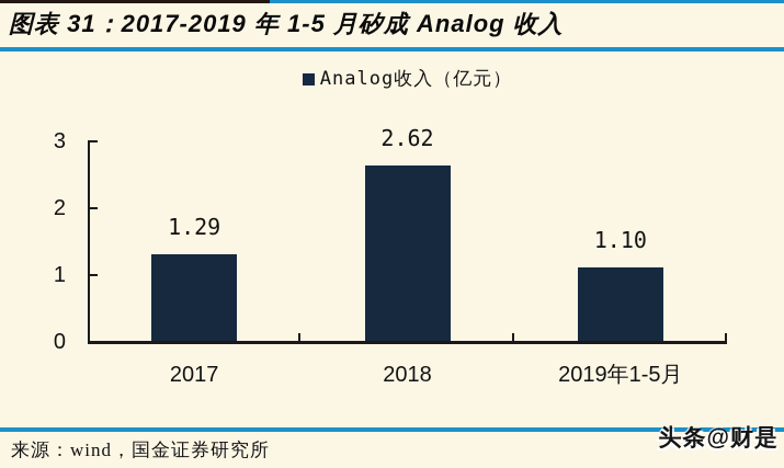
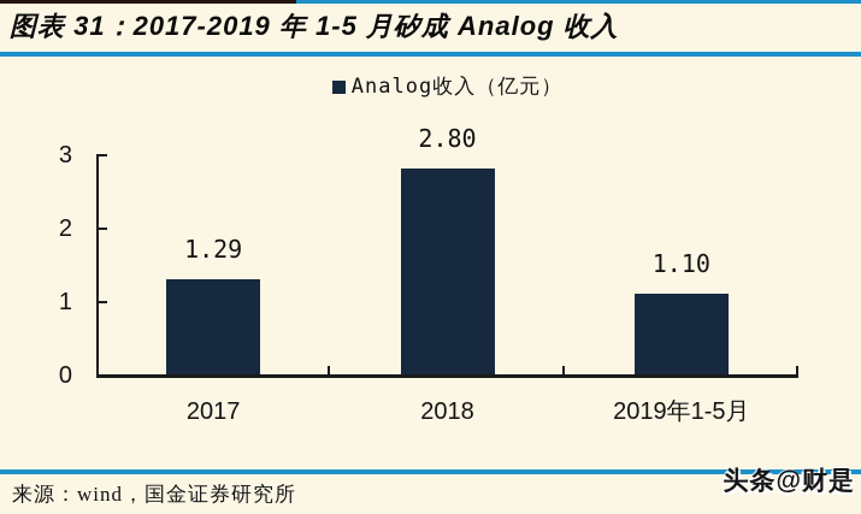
2018: 2.62 -> 2.80
